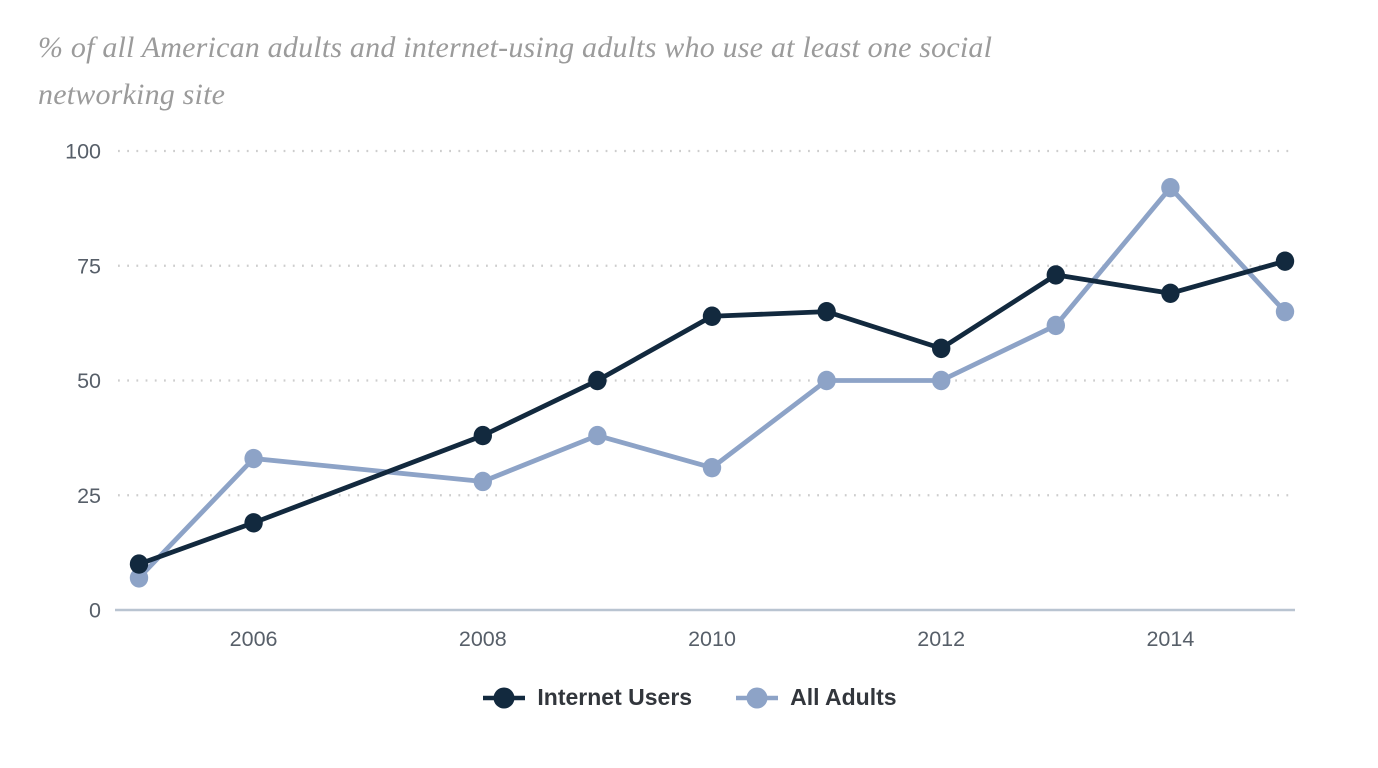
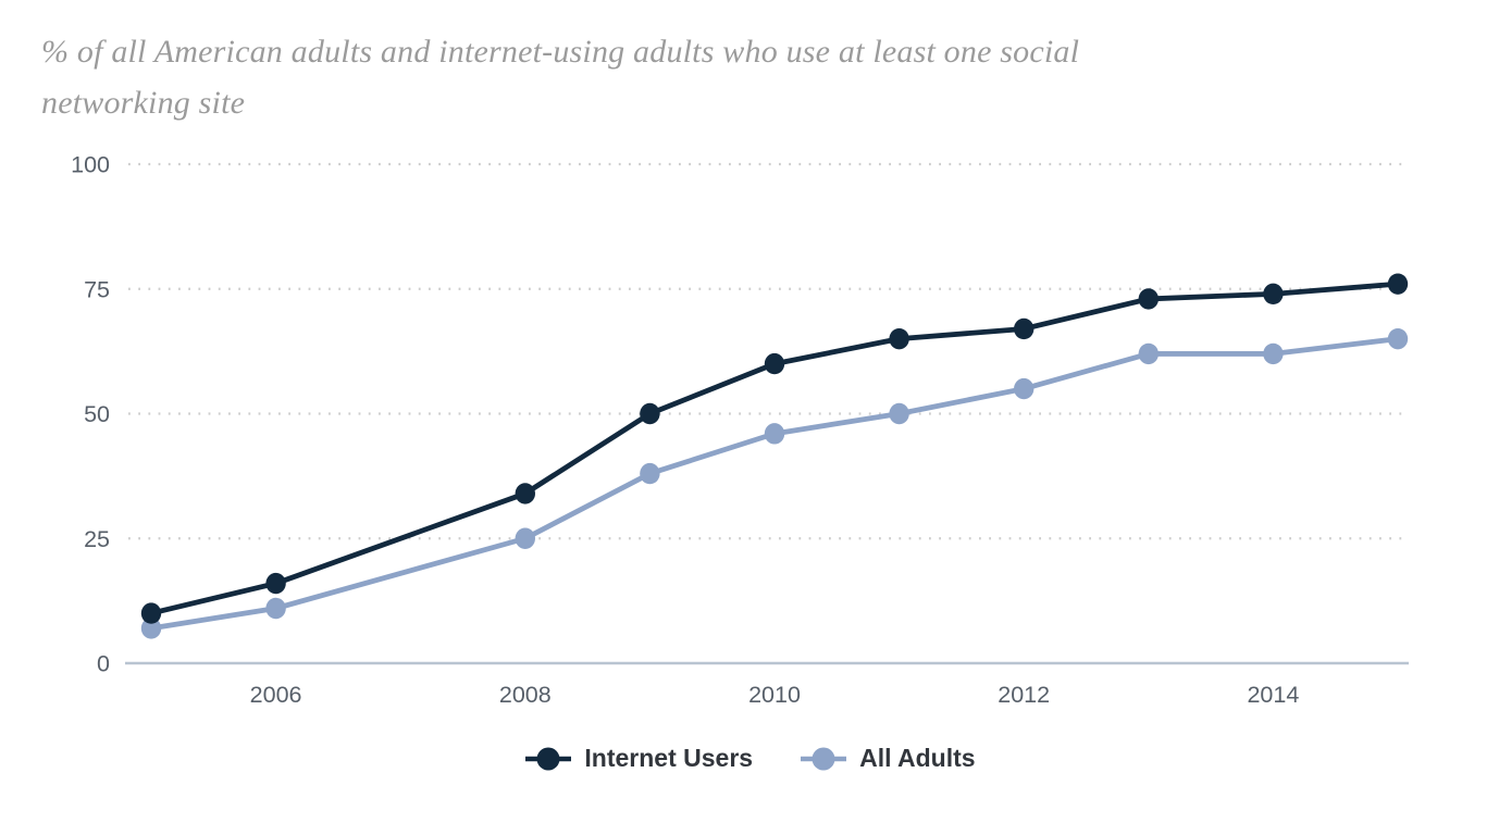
Internet Users/2006: 19 -> 16
All Adults/2006: 33 -> 11
Internet Users/2008: 38 -> 34
All Adults/2008: 28 -> 25
Internet Users/2010: 64 -> 60
All Adults/2010: 31 -> 46
Internet Users/2012: 57 -> 67
All Adults/2012: 50 -> 55
Internet Users/2014: 69 -> 74
All Adults/2014: 92 -> 62
